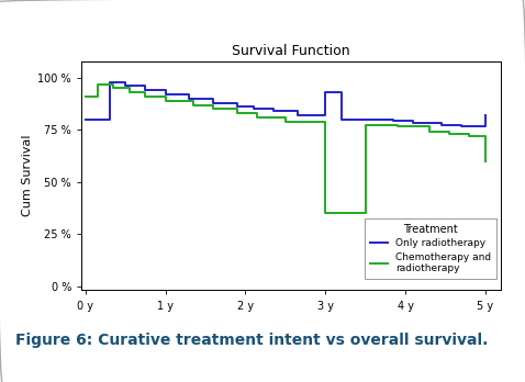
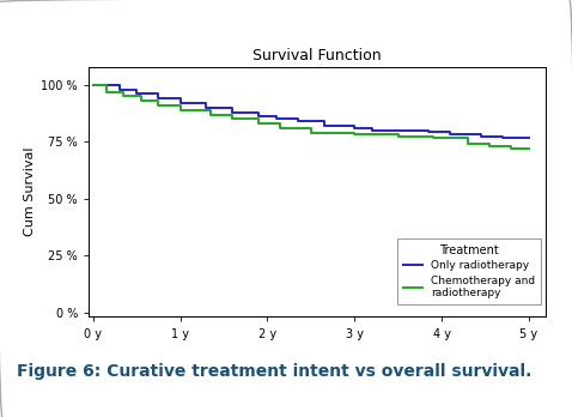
Only radiotherapy/0 y: 80 % -> 100 %
Chemotherapy and radiotherapy/0 y: 91 % -> 100 %
Only radiotherapy/3 y: 93 % -> 81 %
Chemotherapy and radiotherapy/3 y: 35 % -> 79 %
Only radiotherapy/5 y: 82 % -> 77 %
Chemotherapy and radiotherapy/5 y: 60 % -> 72 %
